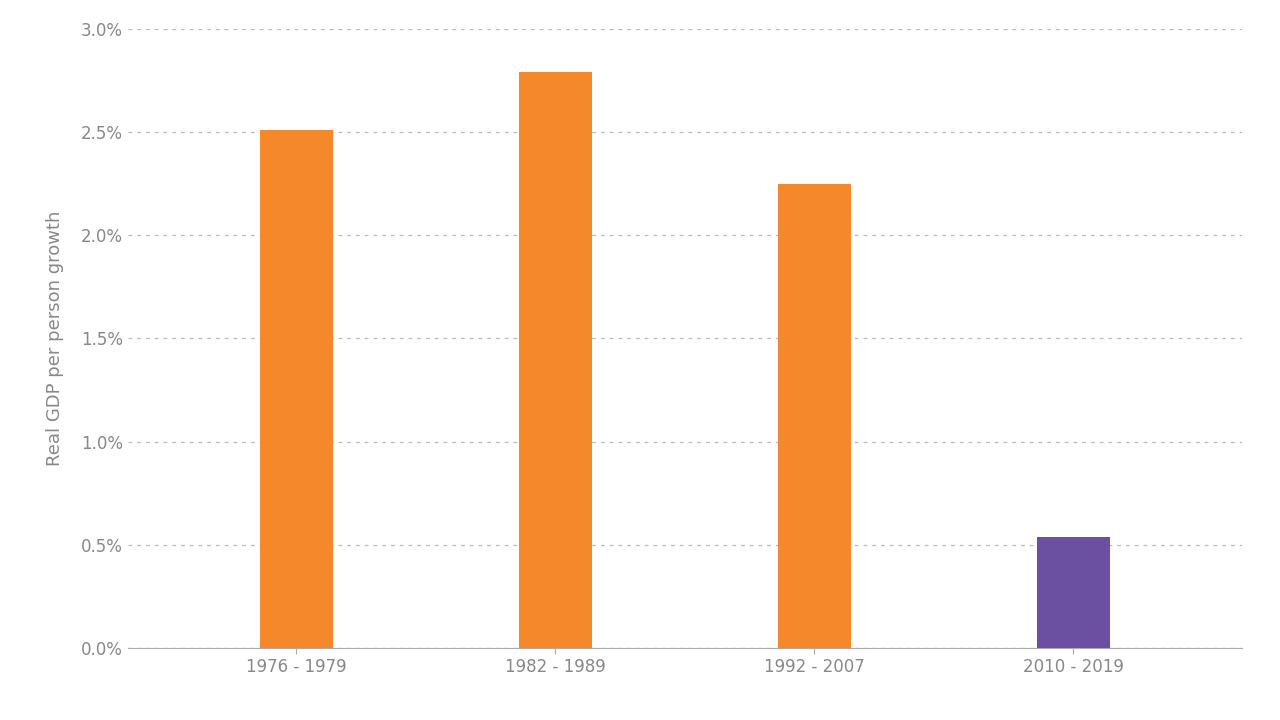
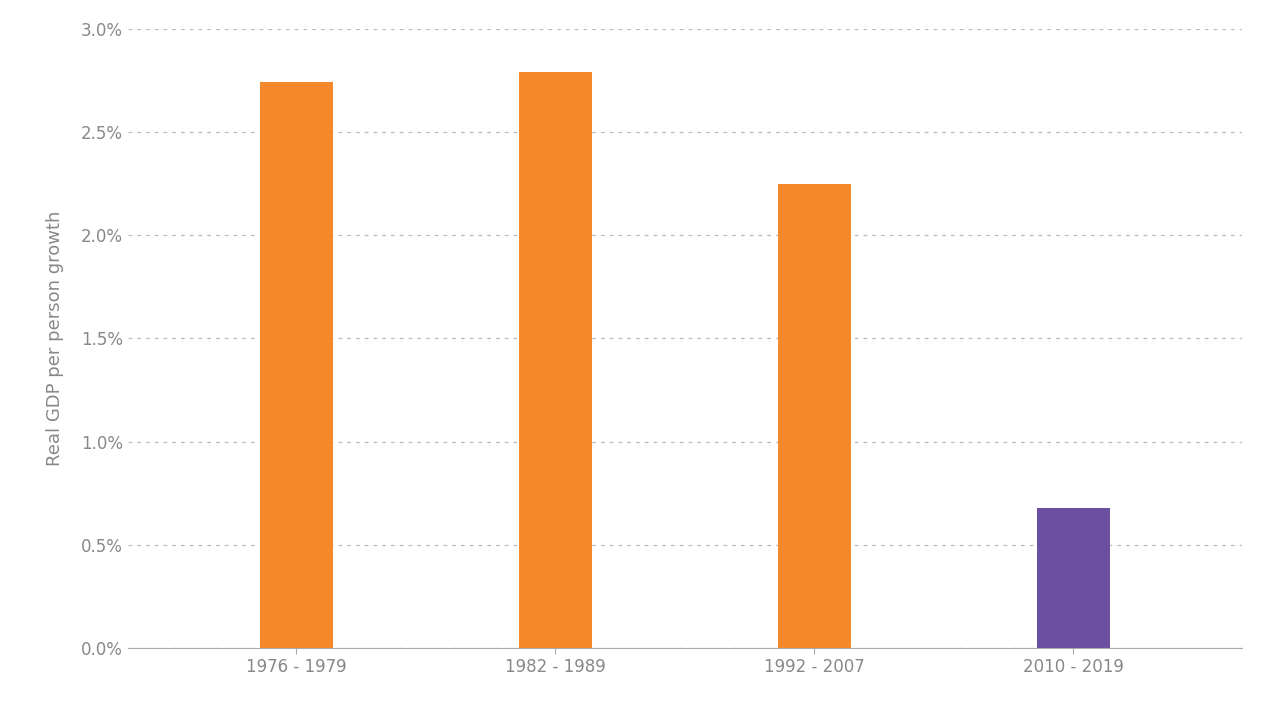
1976 - 1979: 2.51% -> 2.74%
2010 - 2019: 0.54% -> 0.68%
